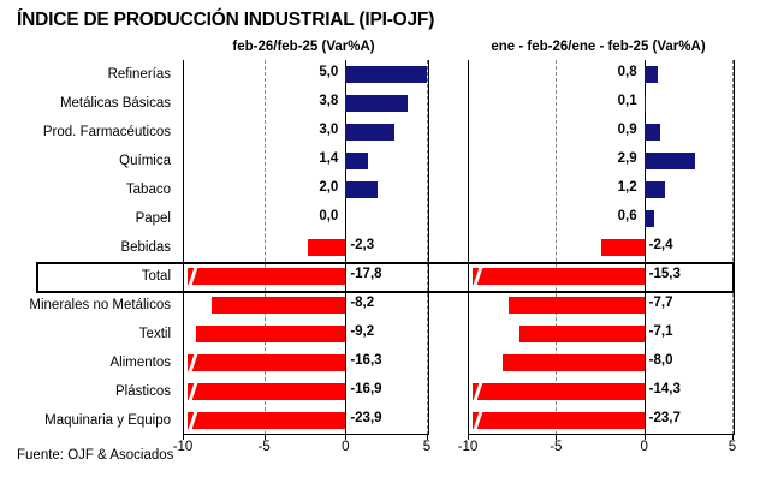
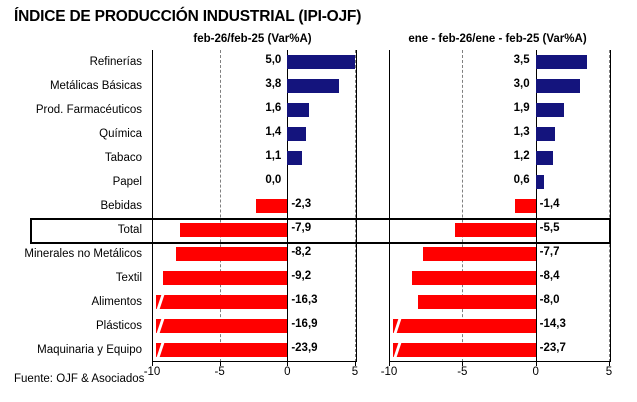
ene - feb-26/ene - feb-25 (Var%A)/Refinerías: 0,8 -> 3,5
ene - feb-26/ene - feb-25 (Var%A)/Metálicas Básicas: 0,1 -> 3,0
feb-26/feb-25 (Var%A)/Prod. Farmacéuticos: 3,0 -> 1,6
ene - feb-26/ene - feb-25 (Var%A)/Prod. Farmacéuticos: 0,9 -> 1,9
ene - feb-26/ene - feb-25 (Var%A)/Química: 2,9 -> 1,3
feb-26/feb-25 (Var%A)/Tabaco: 2,0 -> 1,1
ene - feb-26/ene - feb-25 (Var%A)/Bebidas: -2,4 -> -1,4
feb-26/feb-25 (Var%A)/Total: -17,8 -> -7,9
ene - feb-26/ene - feb-25 (Var%A)/Total: -15,3 -> -5,5
ene - feb-26/ene - feb-25 (Var%A)/Textil: -7,1 -> -8,4
